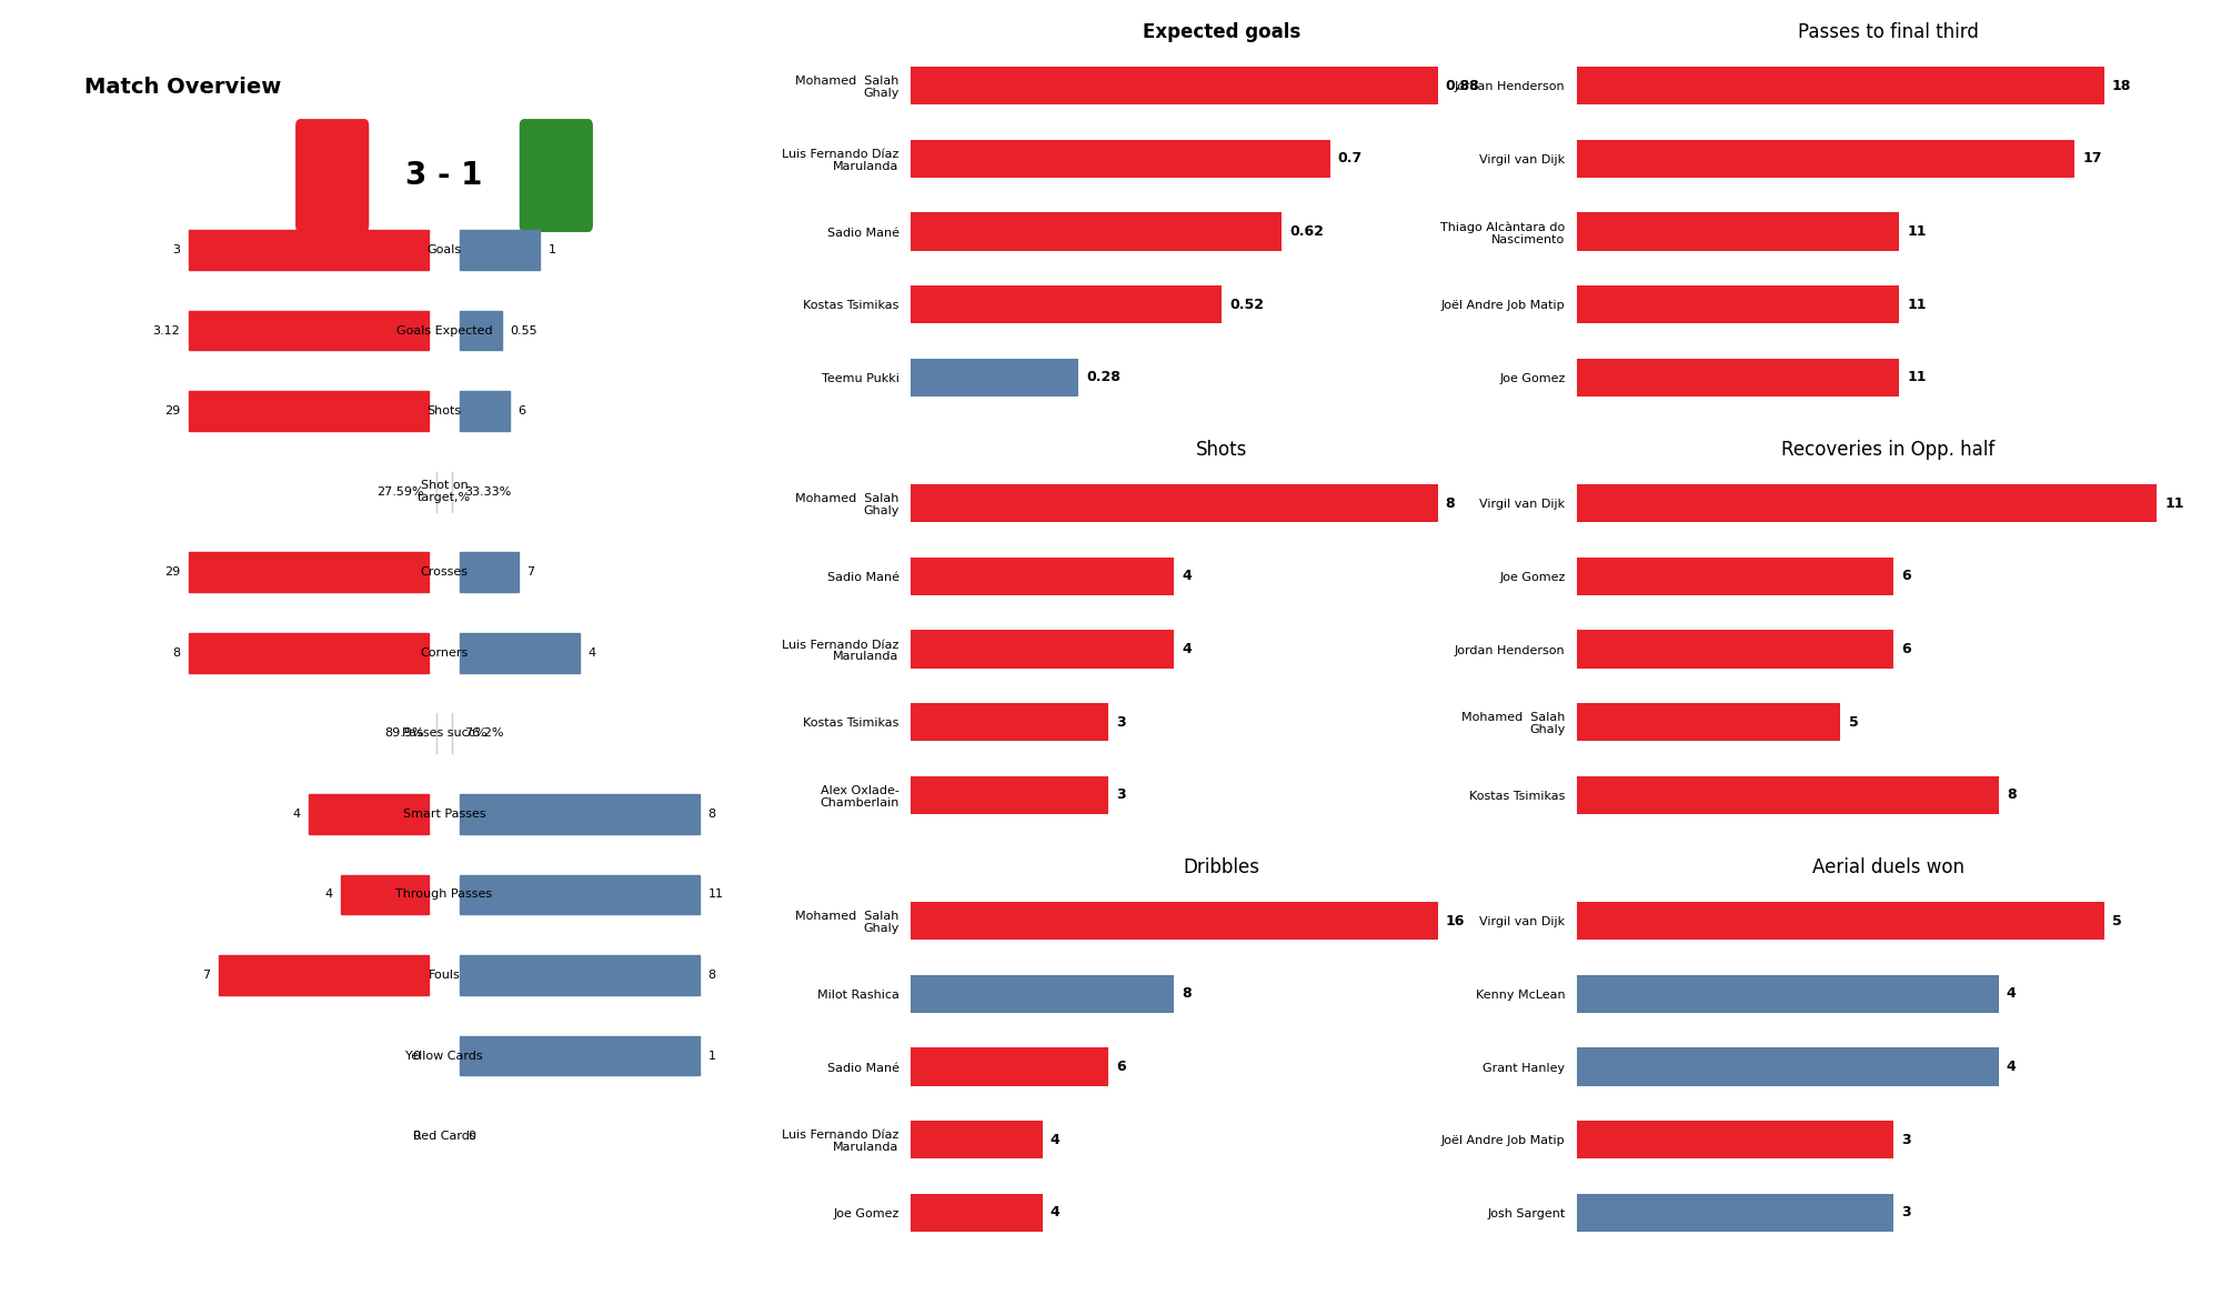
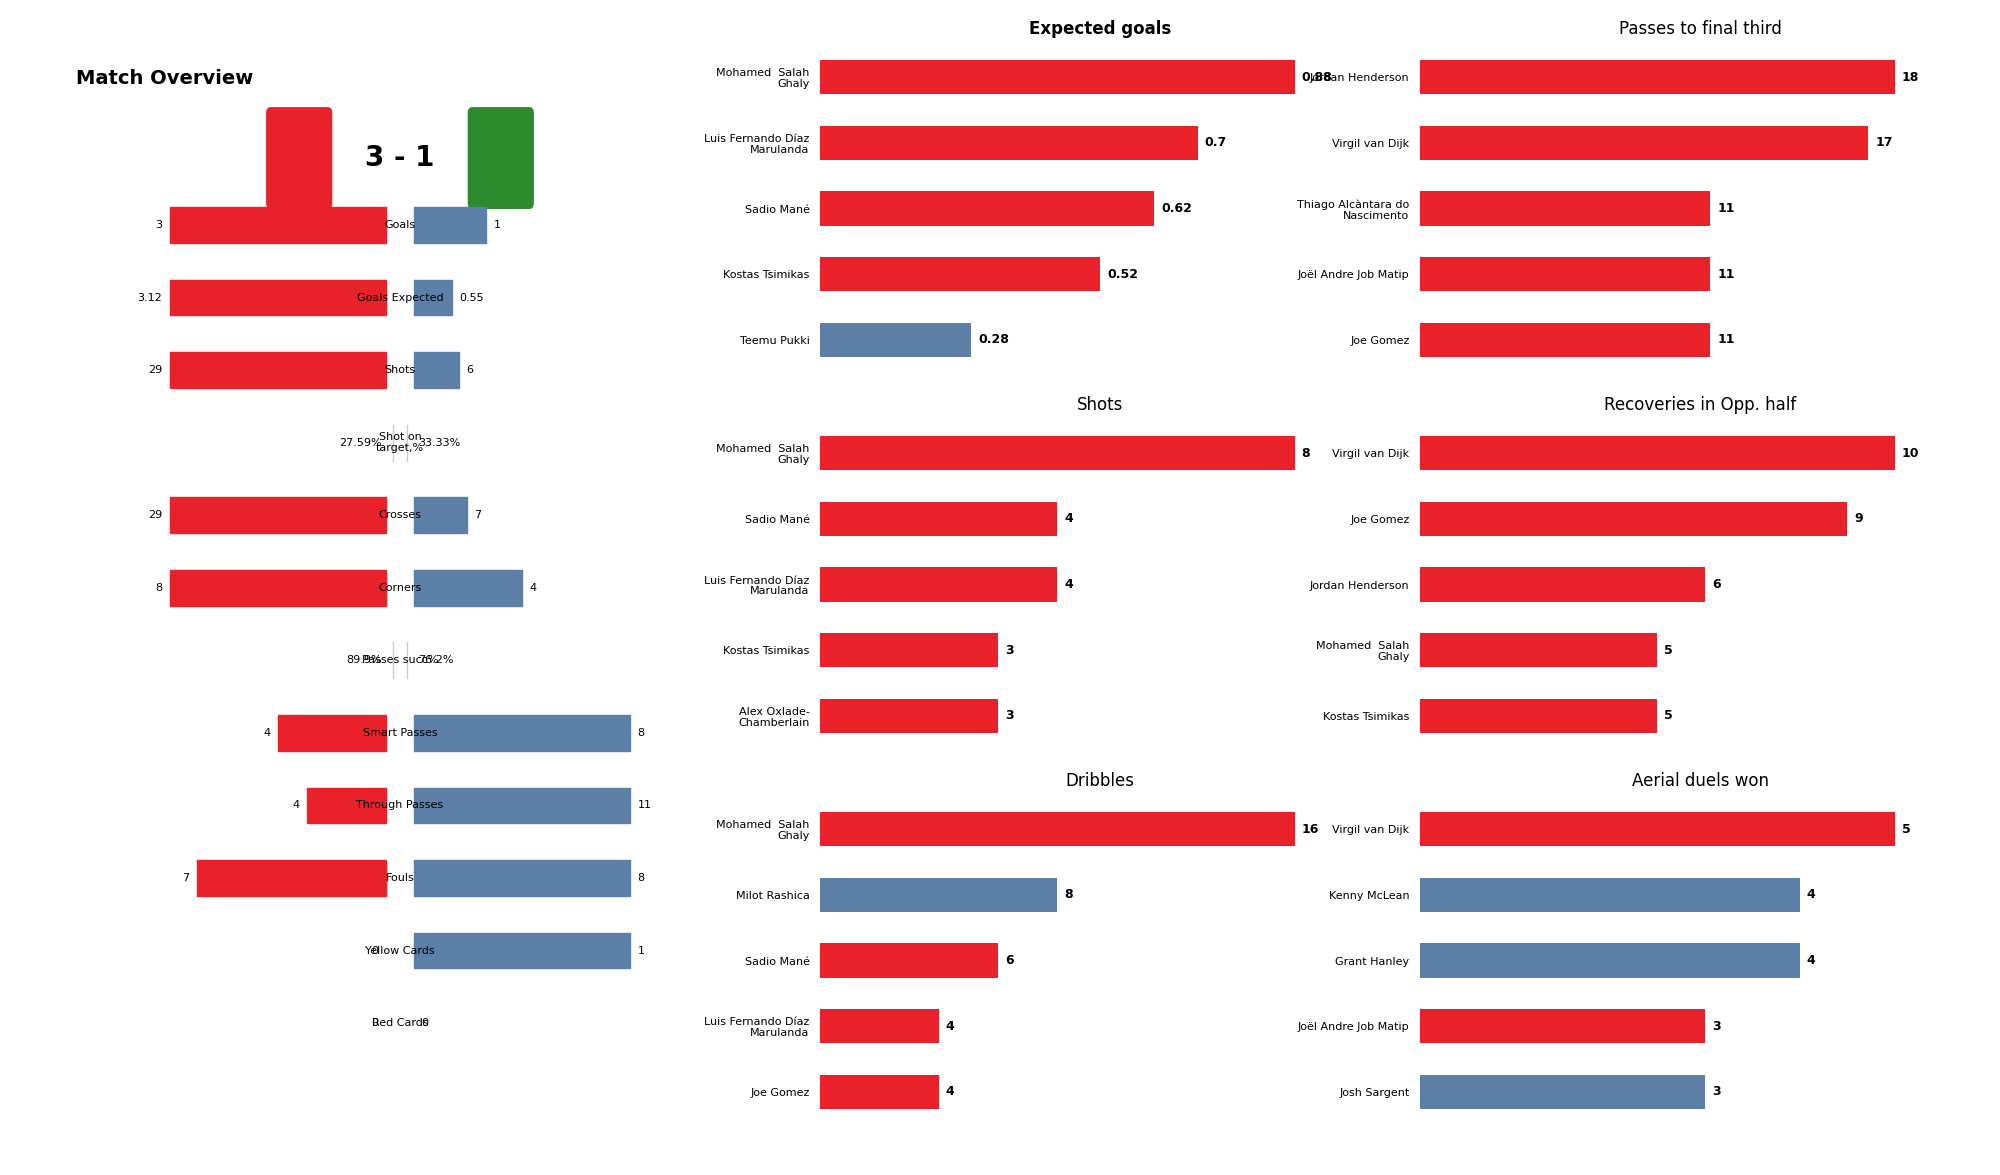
Recoveries in Opp. half/Virgil van Dijk: 11 -> 10
Recoveries in Opp. half/Joe Gomez: 6 -> 9
Recoveries in Opp. half/Kostas Tsimikas: 8 -> 5
